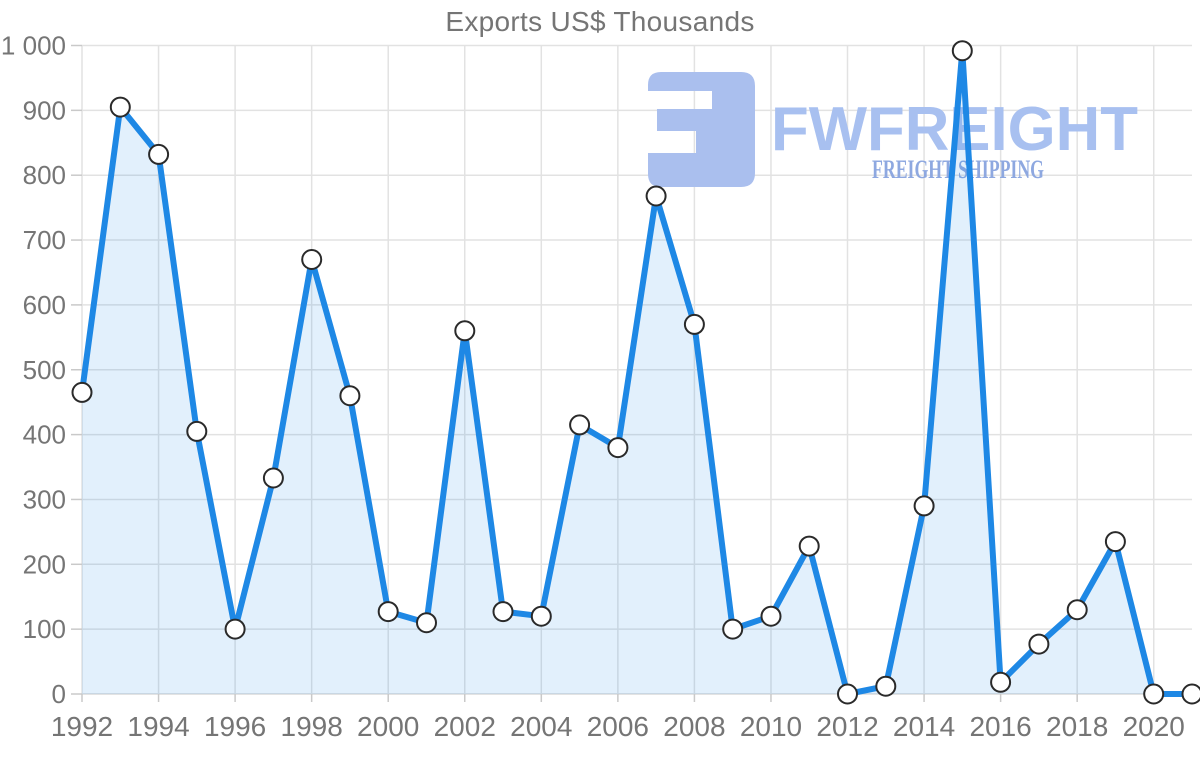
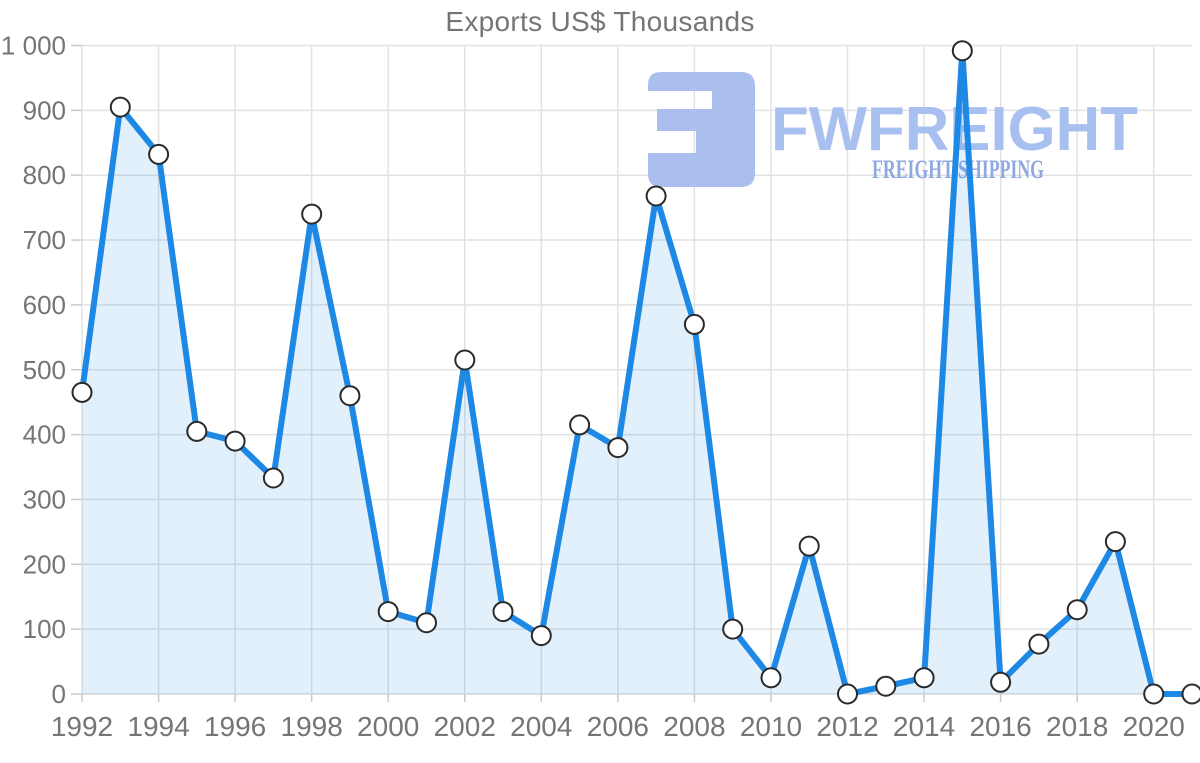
1996: 100 -> 390
1998: 670 -> 740
2002: 560 -> 520
2004: 120 -> 90
2010: 120 -> 20
2014: 290 -> 20
